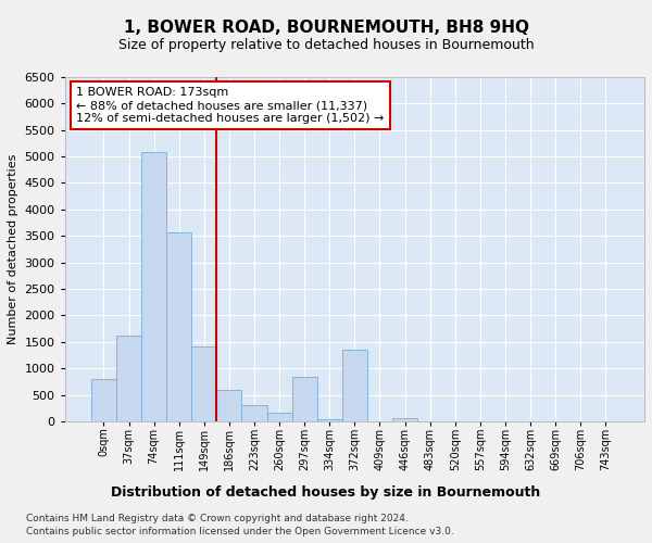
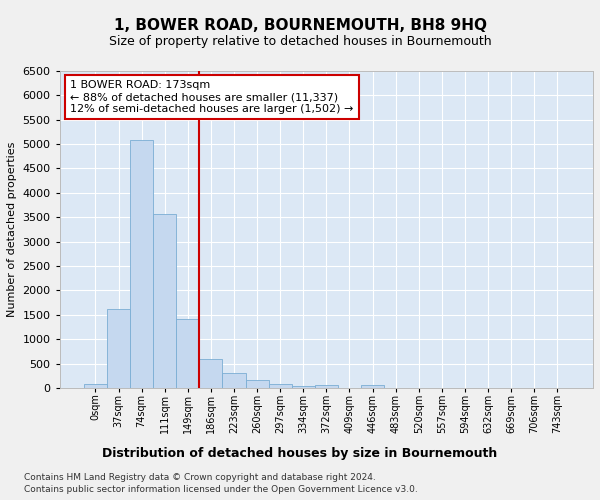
0sqm: 800 -> 80
297sqm: 850 -> 80
372sqm: 1350 -> 60
